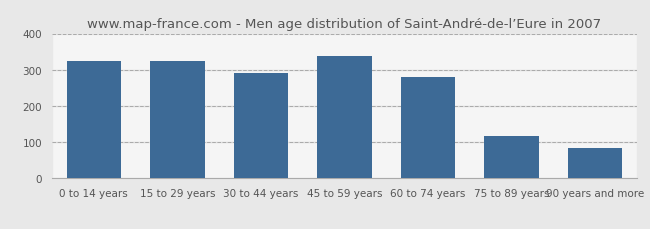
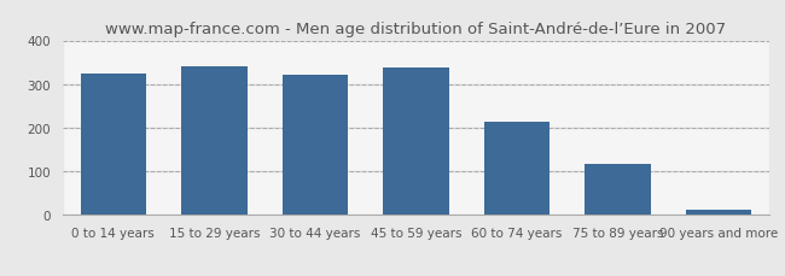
15 to 29 years: 325 -> 340
30 to 44 years: 290 -> 322
60 to 74 years: 280 -> 213
90 years and more: 85 -> 13
